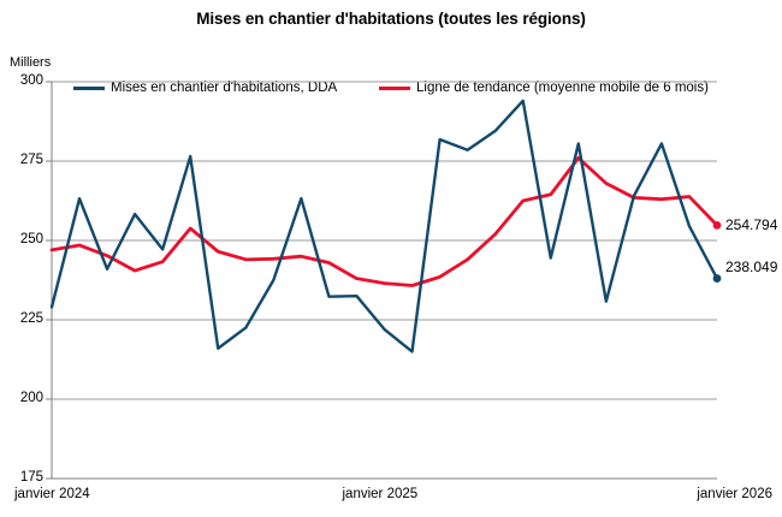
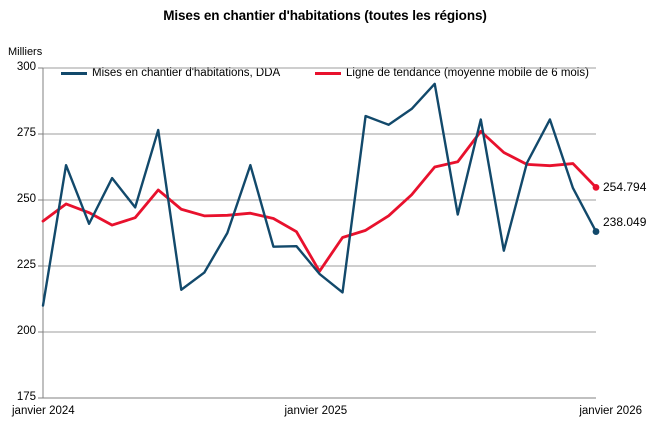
Mises en chantier d'habitations, DDA/janvier 2024: 229 -> 210
Ligne de tendance (moyenne mobile de 6 mois)/janvier 2024: 247 -> 242
Ligne de tendance (moyenne mobile de 6 mois)/janvier 2025: 236 -> 223
